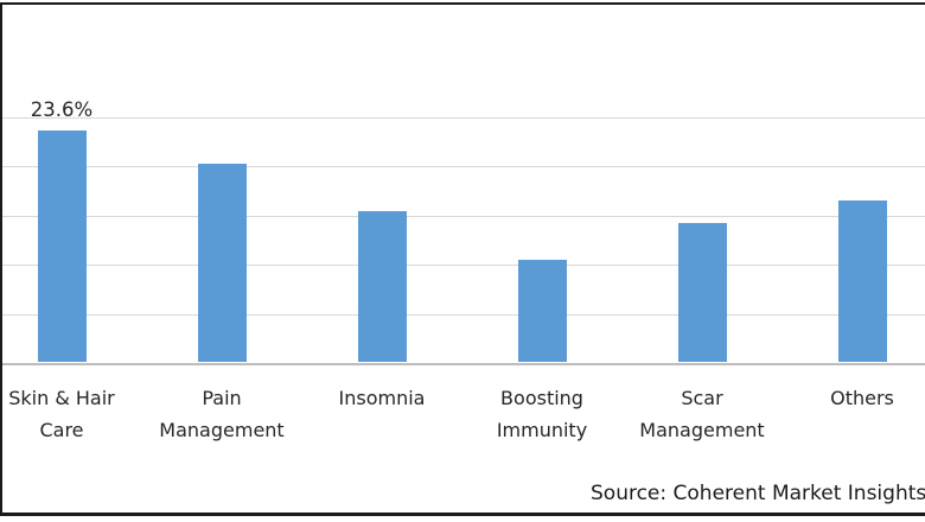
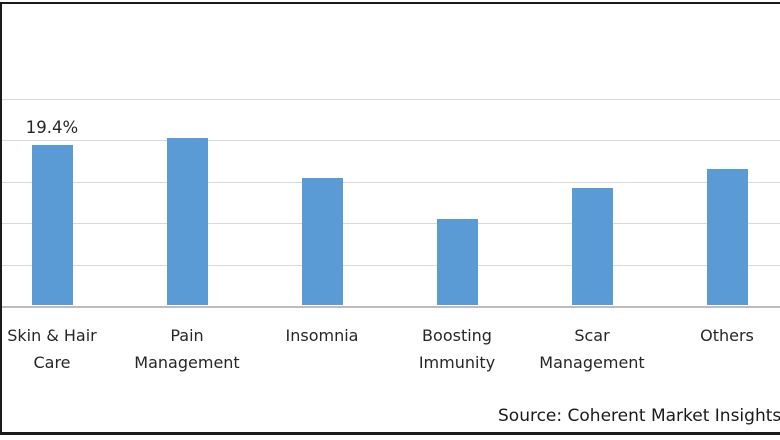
Skin & Hair Care: 23.6% -> 19.4%
